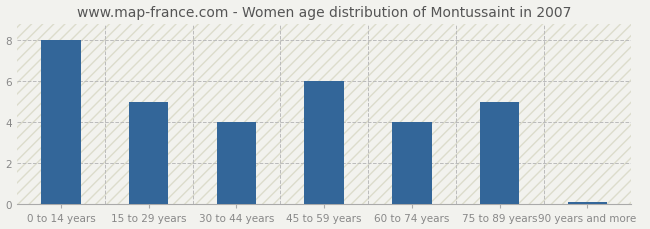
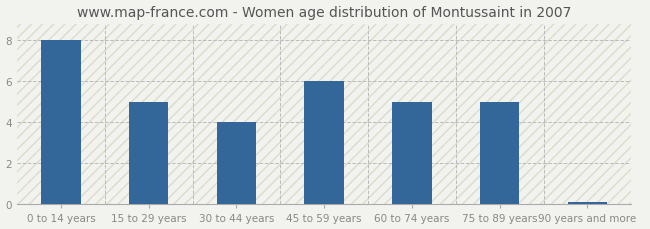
60 to 74 years: 4.0 -> 5.0
